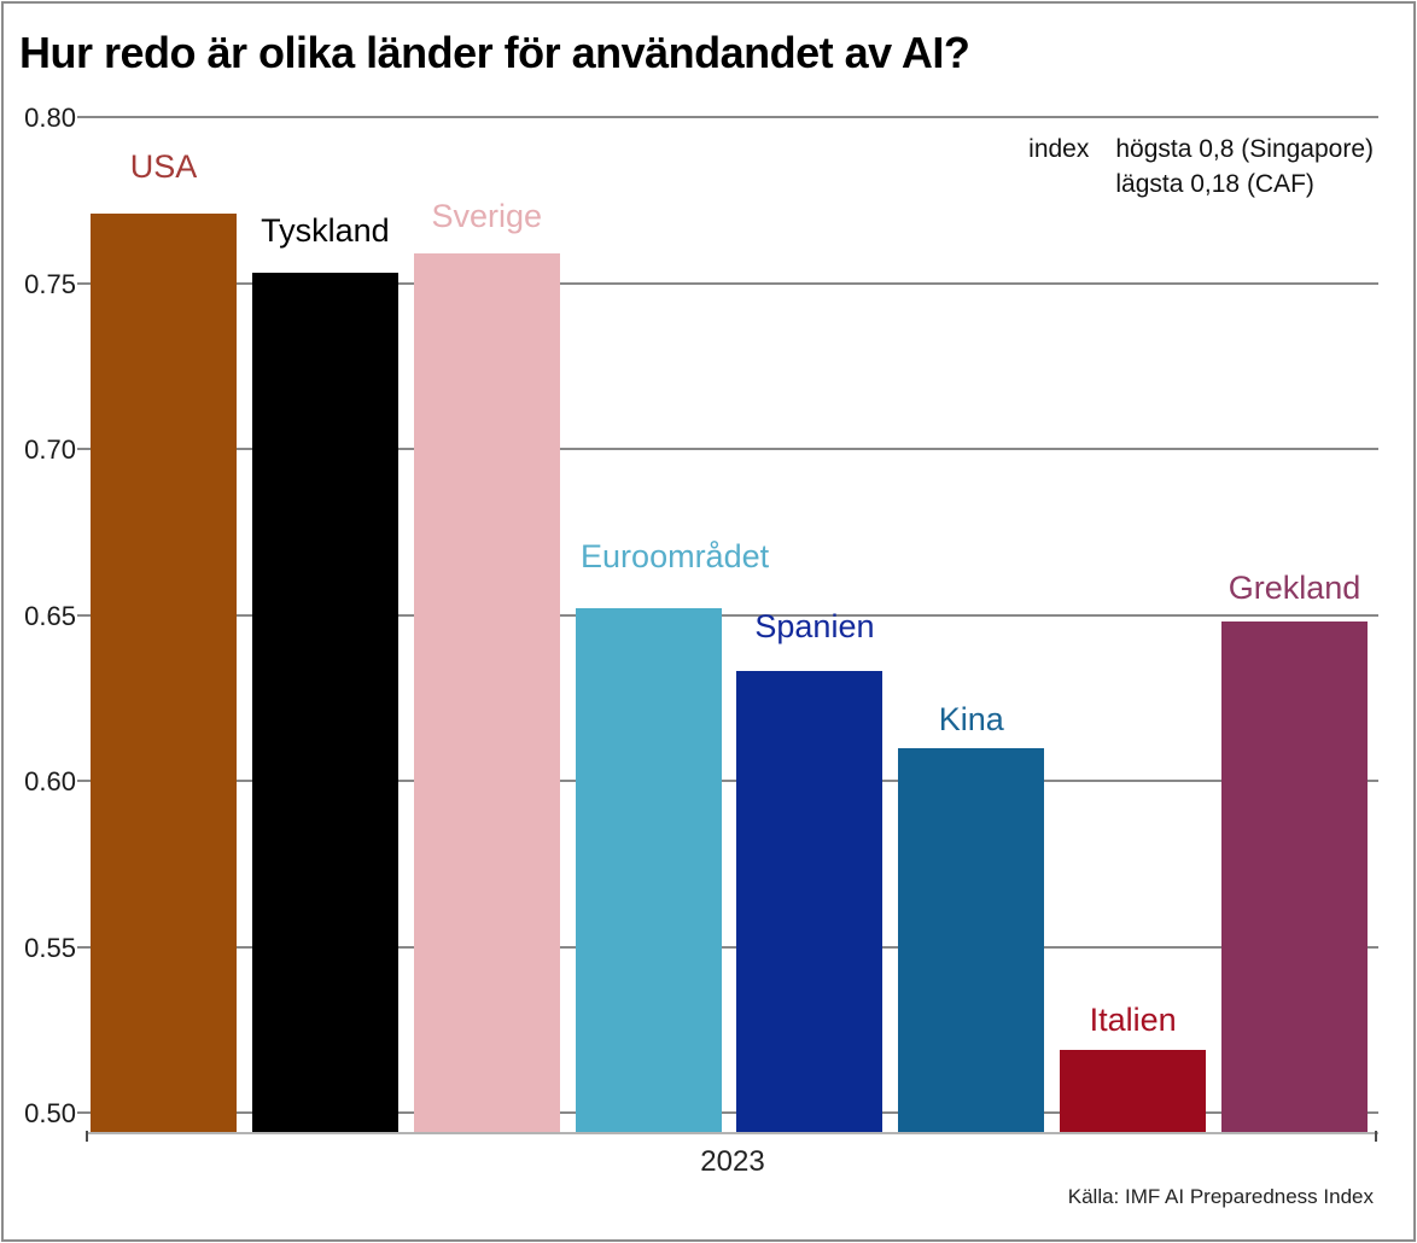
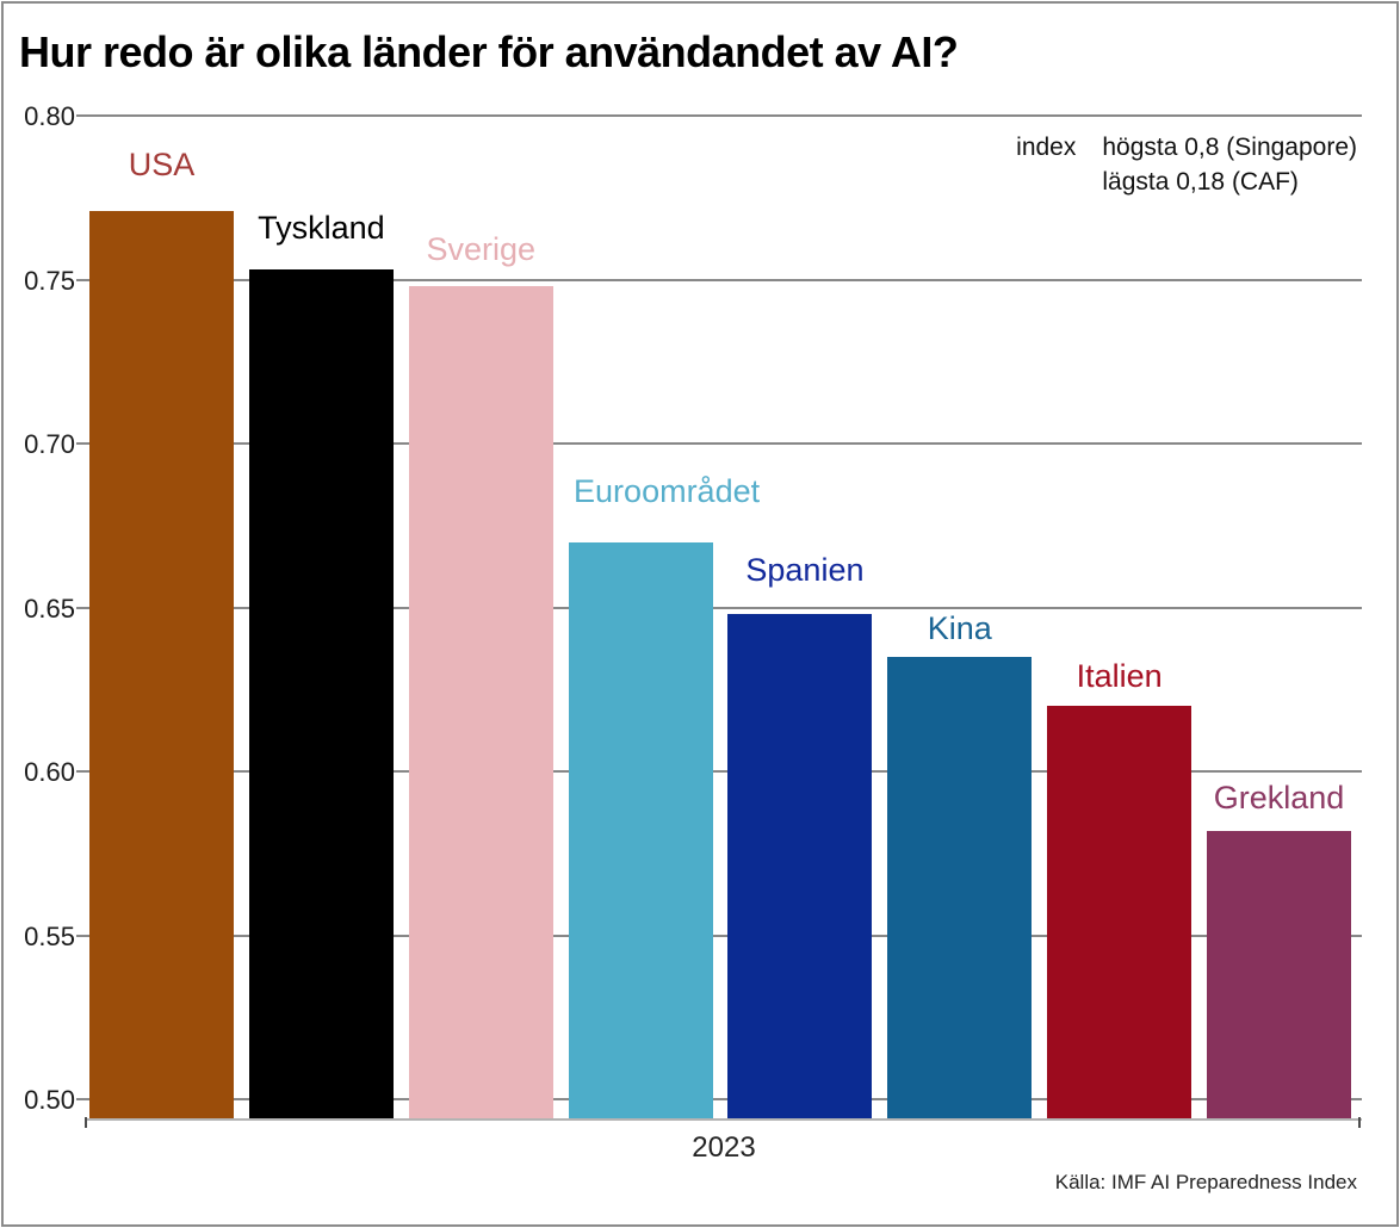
Sverige: 0.759 -> 0.748
Euroområdet: 0.652 -> 0.670
Spanien: 0.633 -> 0.648
Kina: 0.610 -> 0.635
Italien: 0.519 -> 0.620
Grekland: 0.648 -> 0.582
